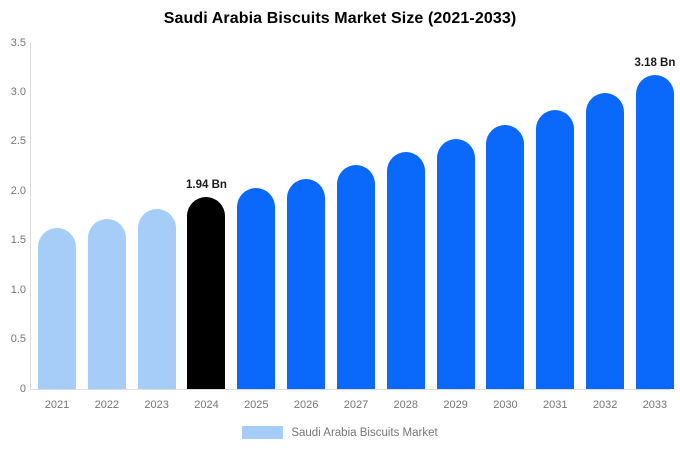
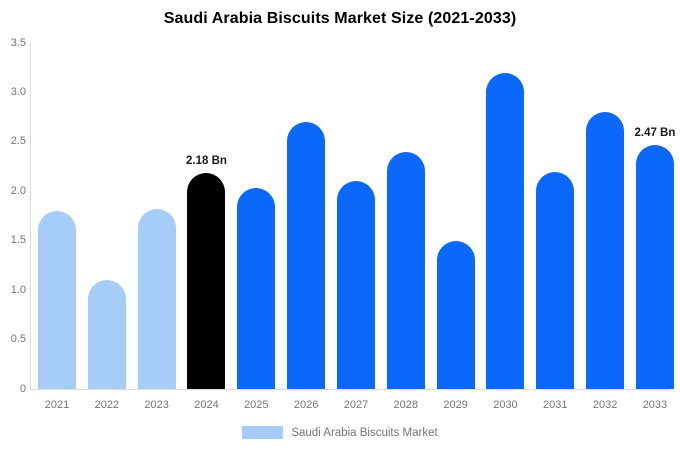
2021: 1.6 -> 1.8
2022: 1.7 -> 1.1
2024: 1.94 -> 2.18
2026: 2.1 -> 2.7
2027: 2.3 -> 2.1
2029: 2.5 -> 1.5
2030: 2.7 -> 3.2
2031: 2.8 -> 2.2
2032: 3.0 -> 2.8
2033: 3.18 -> 2.47
